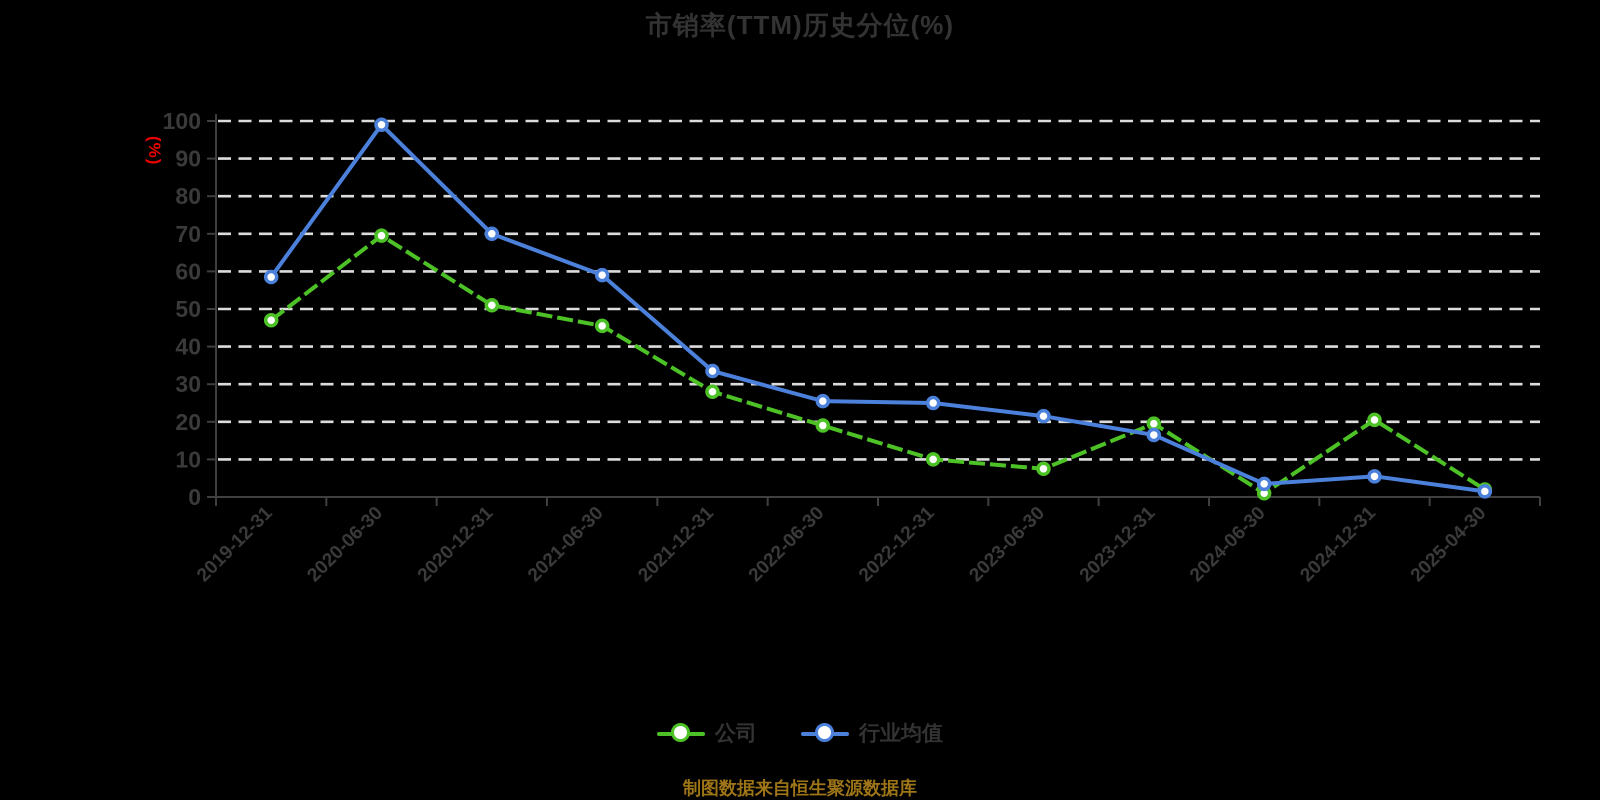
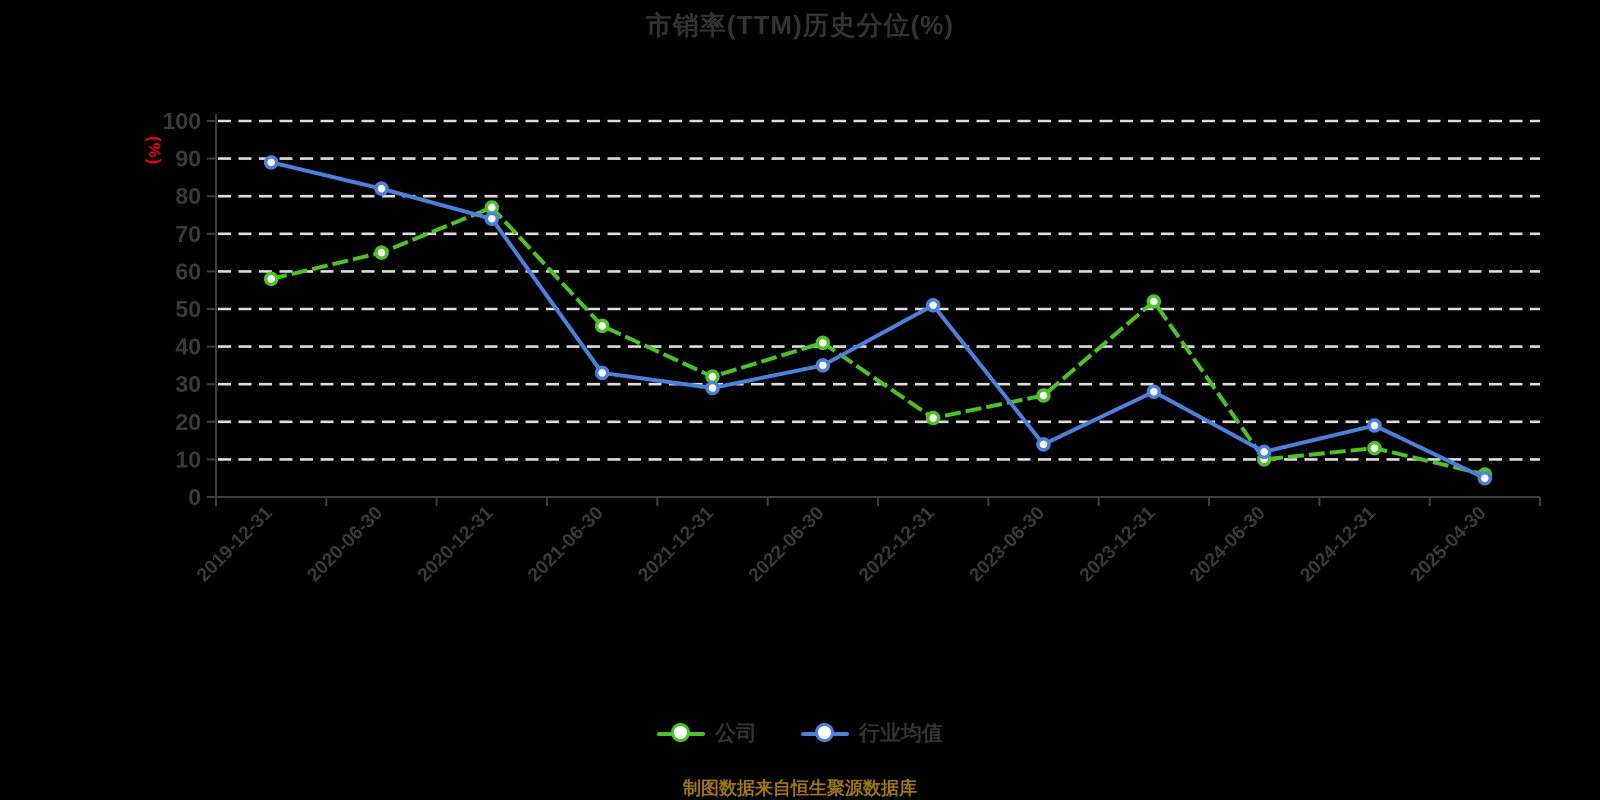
公司/2019-12-31: 47 -> 58
行业均值/2019-12-31: 58 -> 89
公司/2020-06-30: 70 -> 65
行业均值/2020-06-30: 99 -> 82
公司/2020-12-31: 51 -> 77
行业均值/2020-12-31: 70 -> 74
行业均值/2021-06-30: 59 -> 33
公司/2021-12-31: 28 -> 32
行业均值/2021-12-31: 34 -> 29
公司/2022-06-30: 19 -> 41
行业均值/2022-06-30: 26 -> 35
公司/2022-12-31: 10 -> 21
行业均值/2022-12-31: 25 -> 51
公司/2023-06-30: 8 -> 27
行业均值/2023-06-30: 22 -> 14
公司/2023-12-31: 20 -> 52
行业均值/2023-12-31: 16 -> 28
公司/2024-06-30: 1 -> 10
行业均值/2024-06-30: 4 -> 12
公司/2024-12-31: 20 -> 13
行业均值/2024-12-31: 6 -> 19
公司/2025-04-30: 2 -> 6
行业均值/2025-04-30: 2 -> 5
